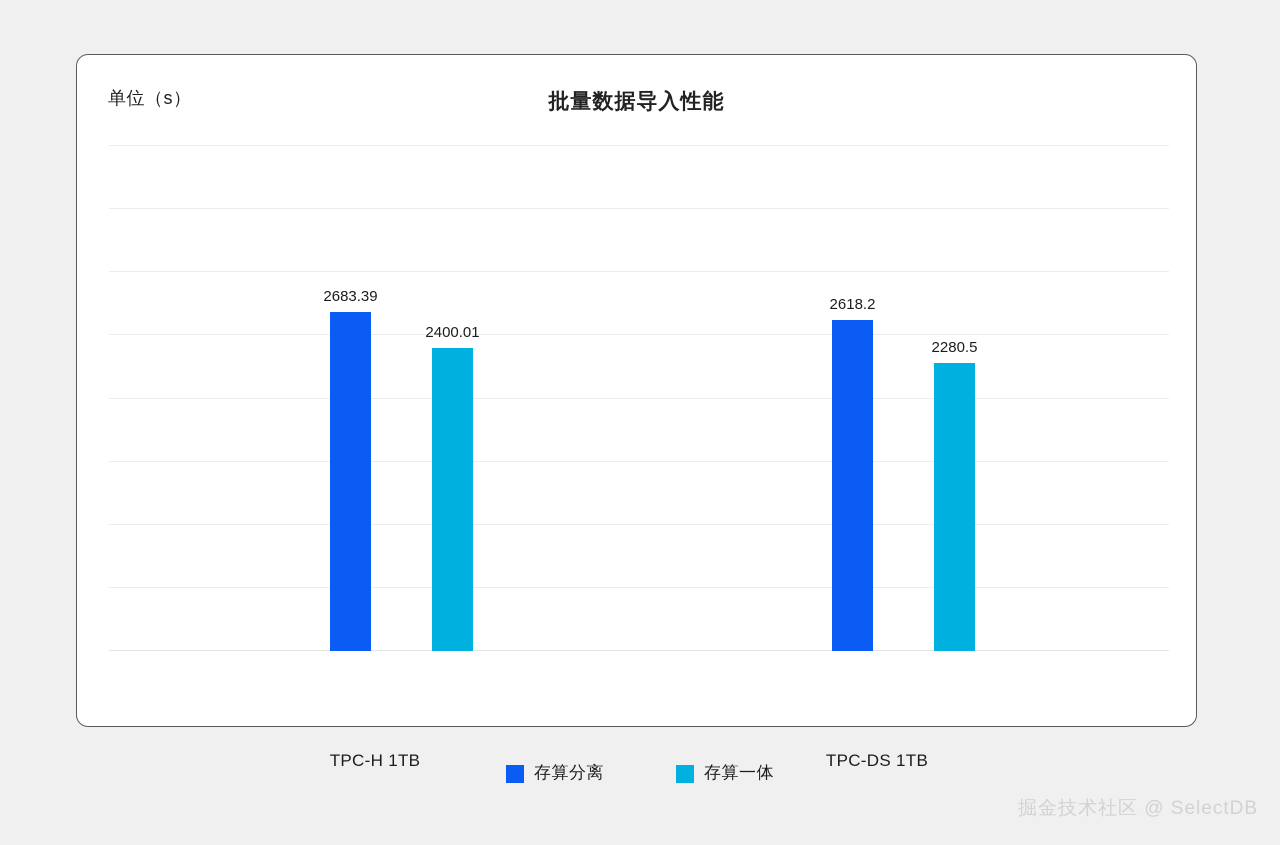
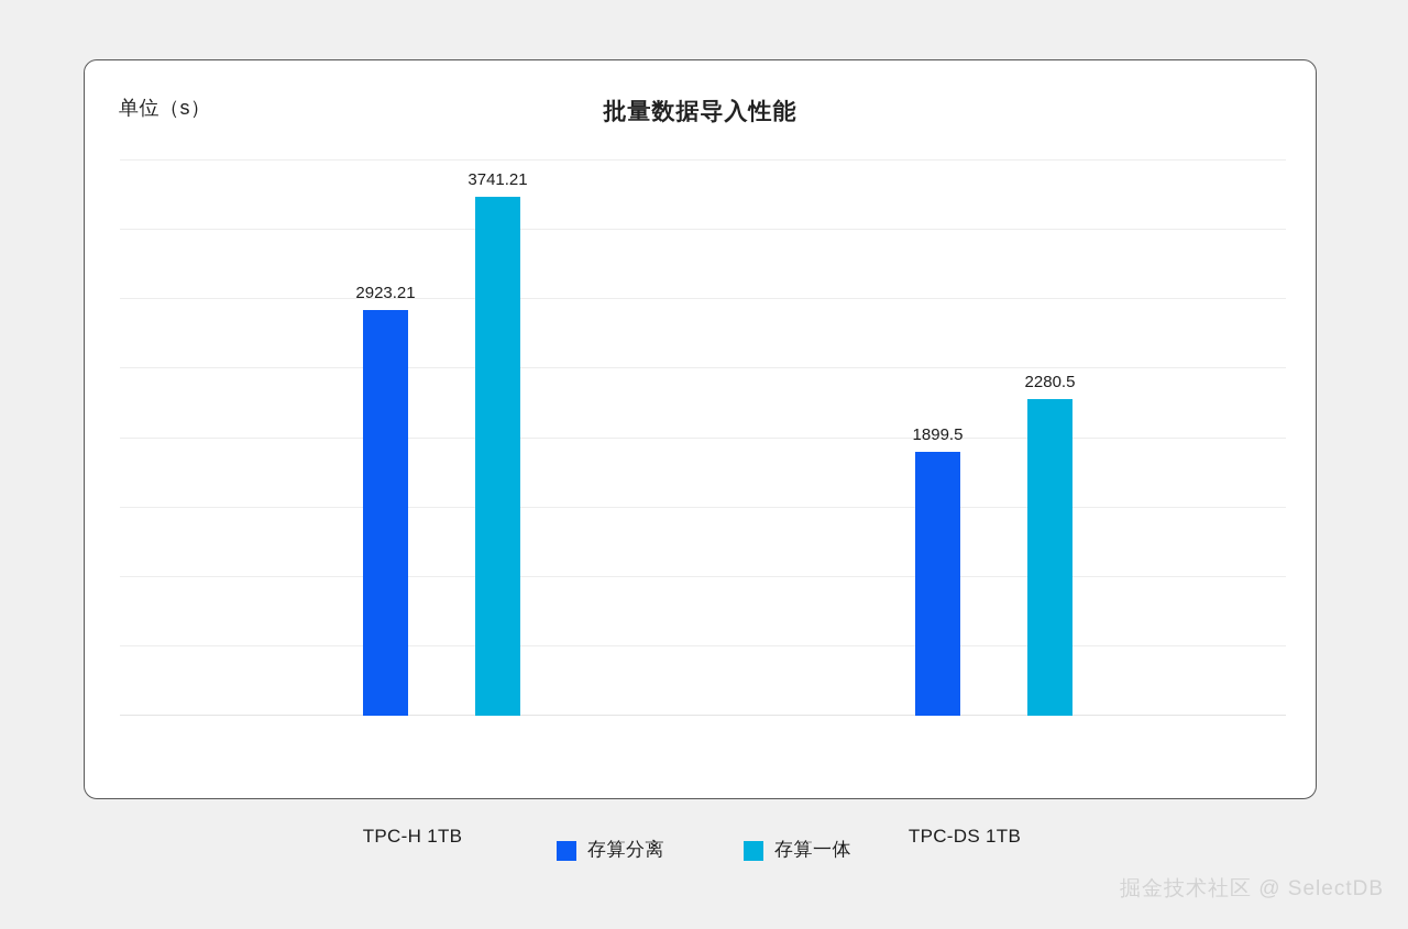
存算分离/TPC-H 1TB: 2683.39 -> 2923.21
存算一体/TPC-H 1TB: 2400.01 -> 3741.21
存算分离/TPC-DS 1TB: 2618.2 -> 1899.5
